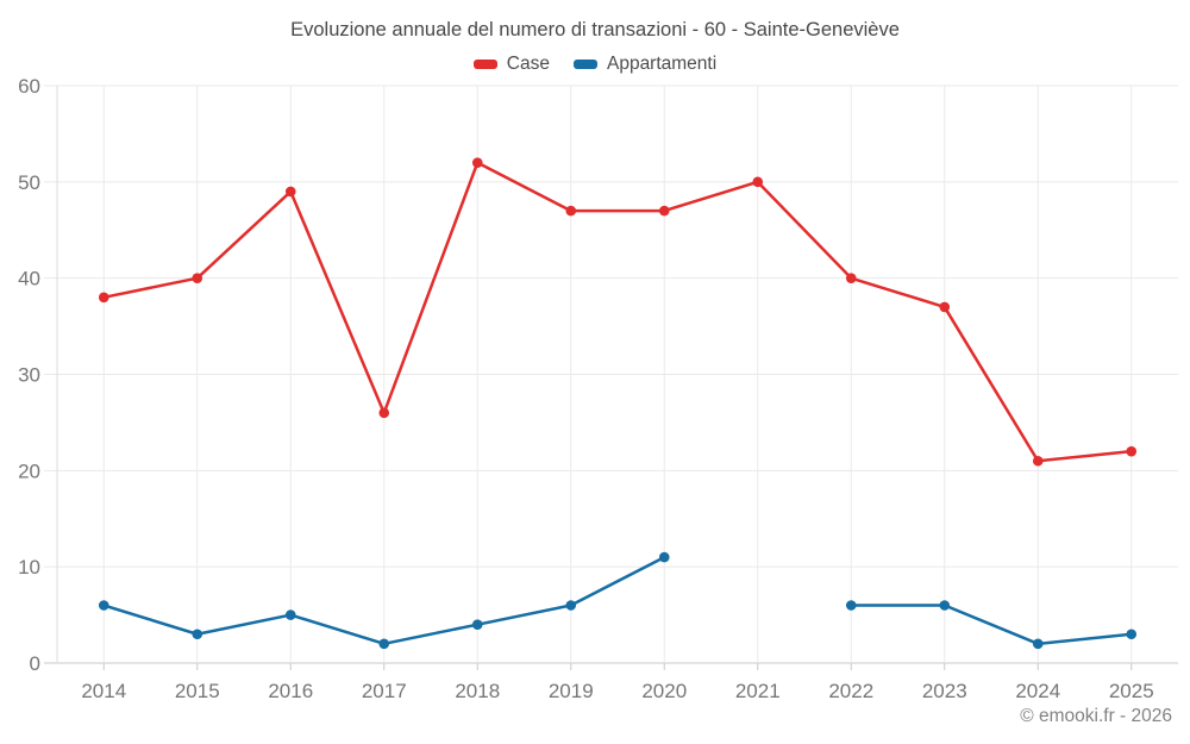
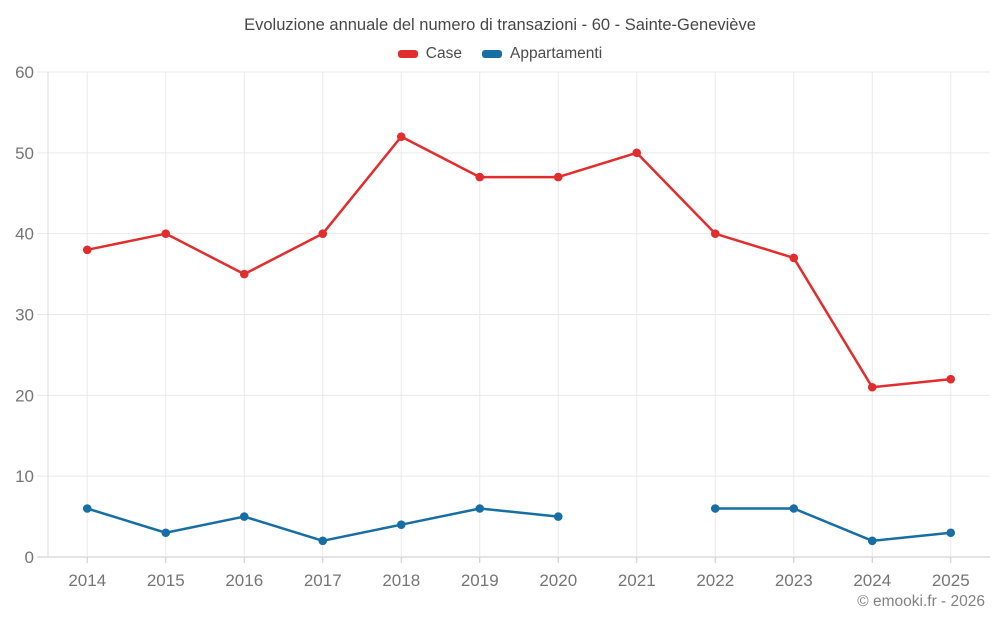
Case/2016: 49 -> 35
Case/2017: 26 -> 40
Appartamenti/2020: 11 -> 5
